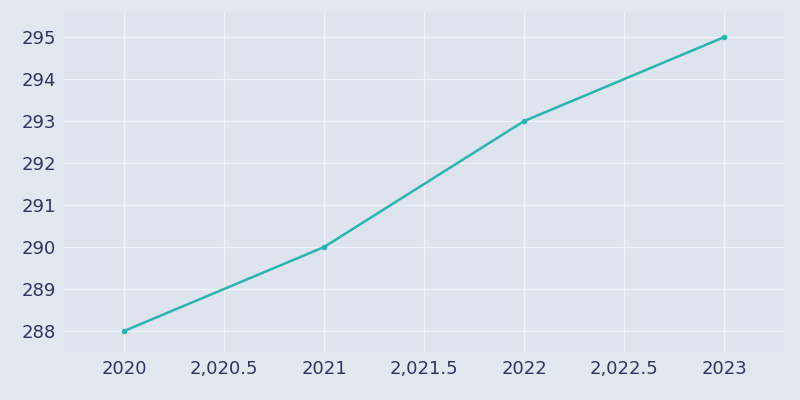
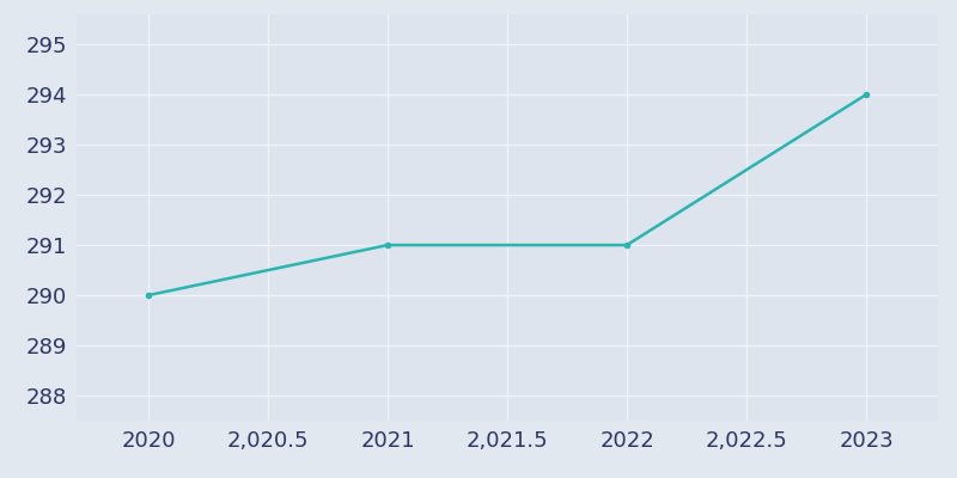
2020: 288 -> 290
2021: 290 -> 291
2022: 293 -> 291
2023: 295 -> 294
